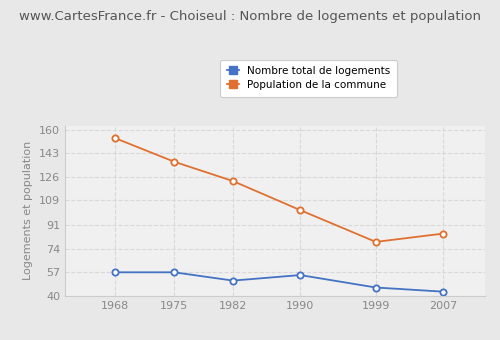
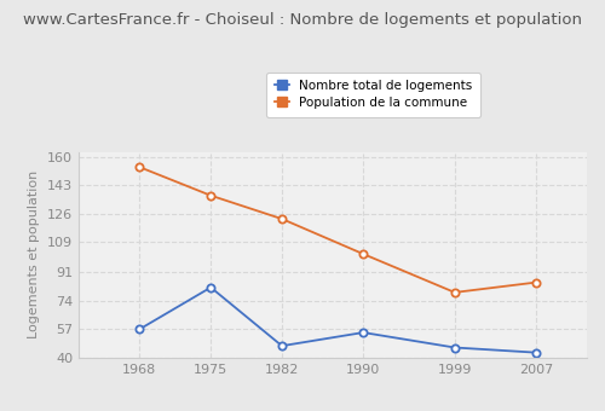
Nombre total de logements/1975: 57 -> 82
Nombre total de logements/1982: 51 -> 47
